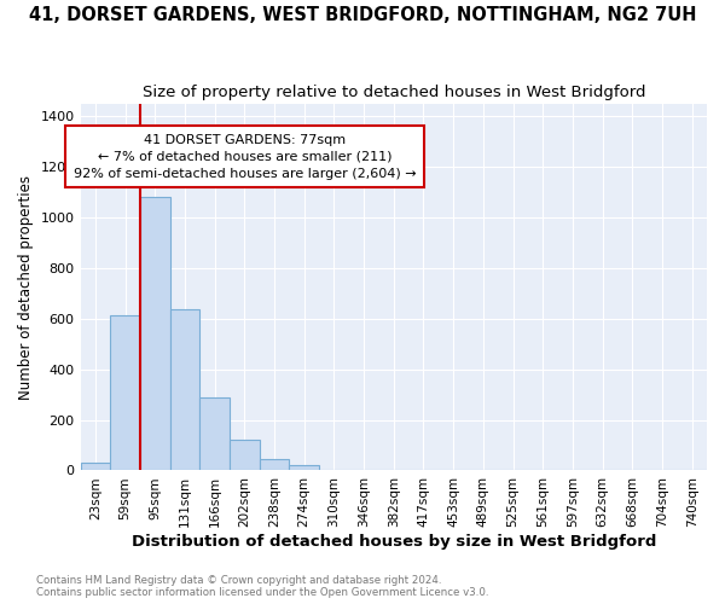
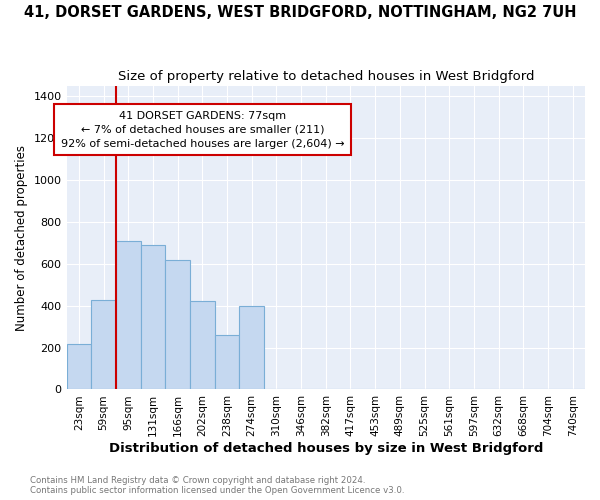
23sqm: 30 -> 215
59sqm: 611 -> 425
95sqm: 1079 -> 710
131sqm: 636 -> 690
166sqm: 290 -> 620
202sqm: 120 -> 420
238sqm: 45 -> 260
274sqm: 20 -> 400
